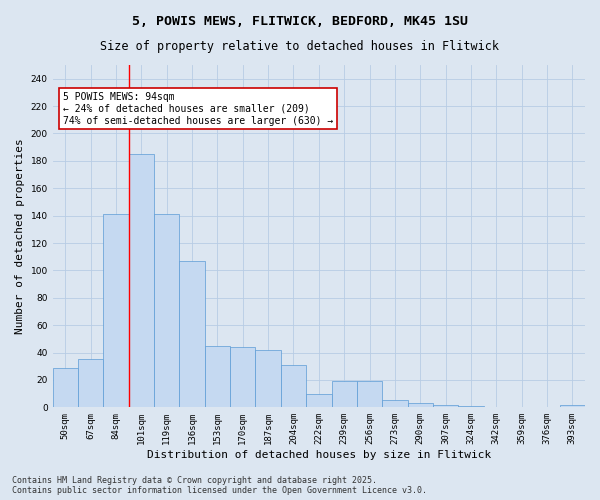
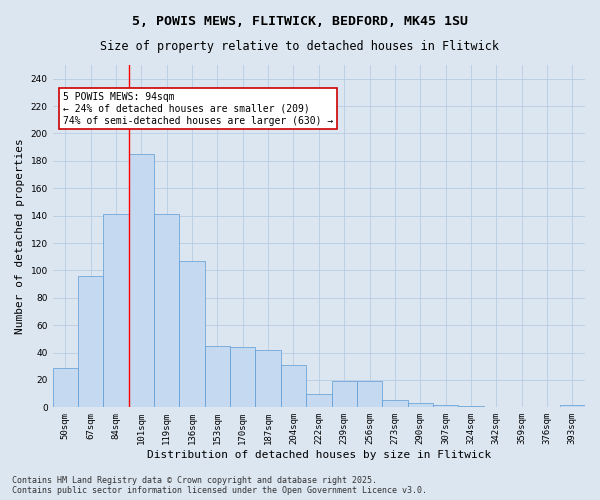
67sqm: 35 -> 96
